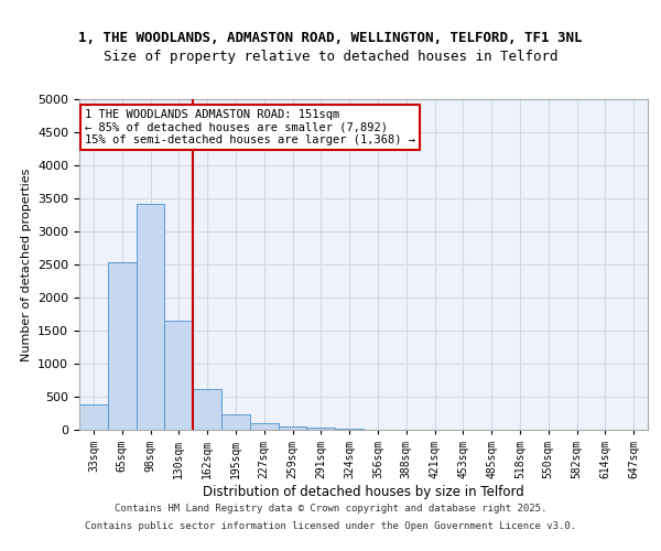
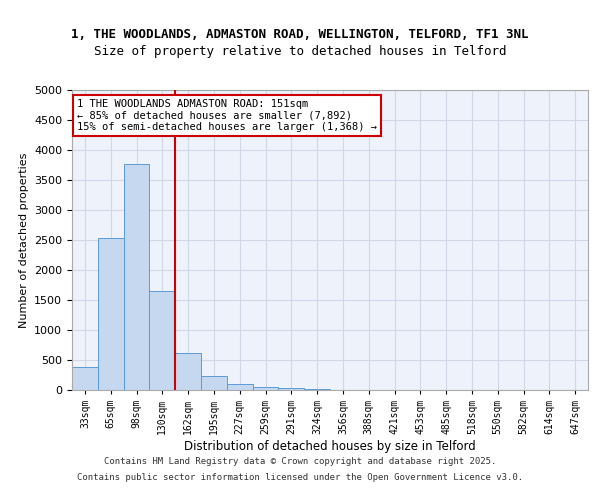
98sqm: 3420 -> 3760
